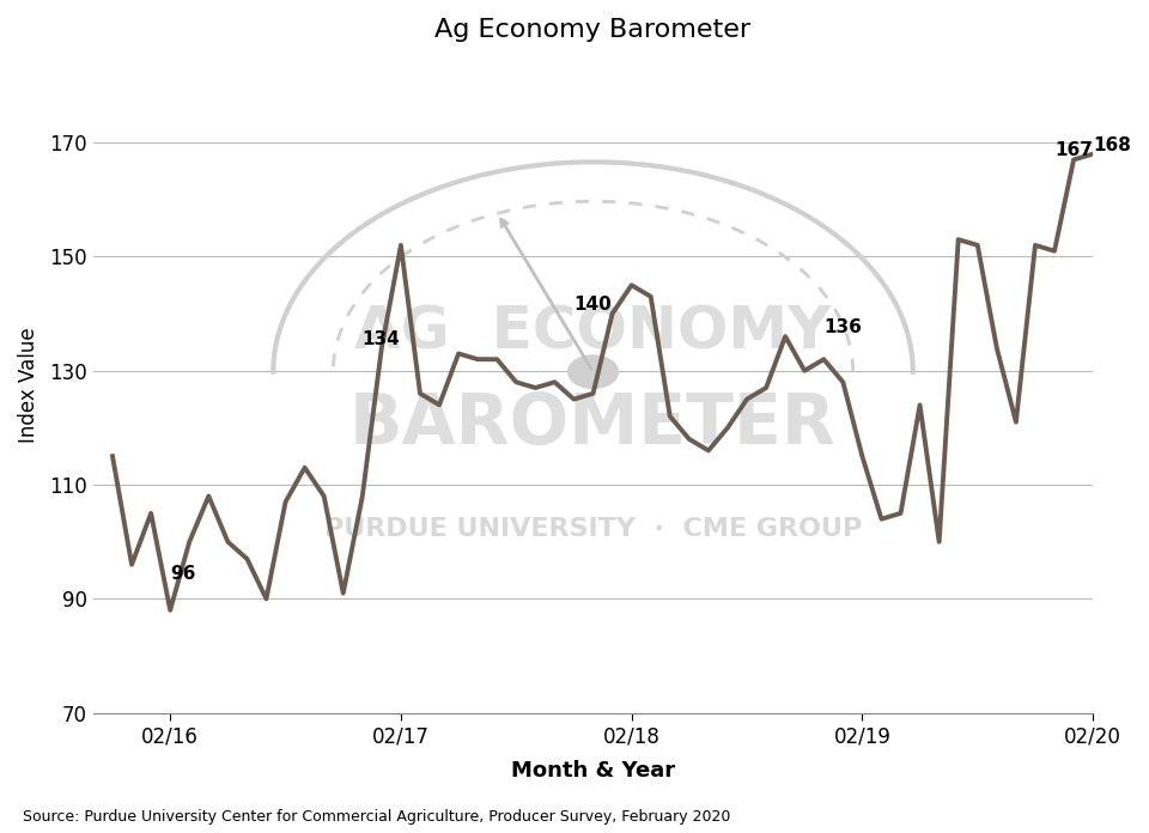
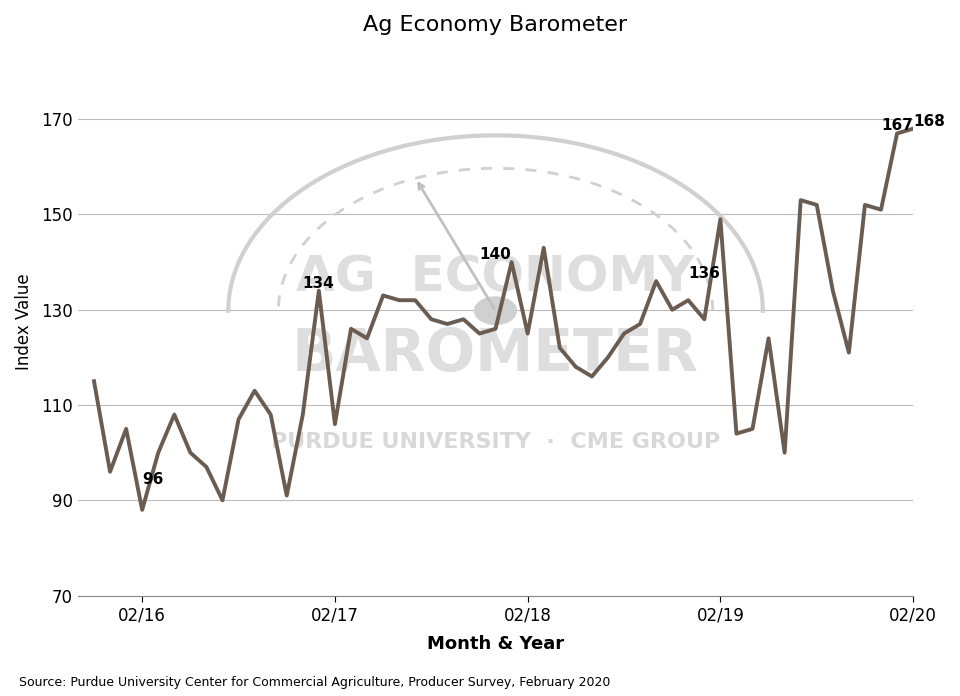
02/17: 152 -> 106
02/18: 145 -> 125
02/19: 115 -> 149
